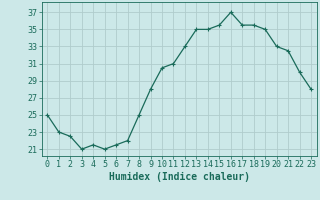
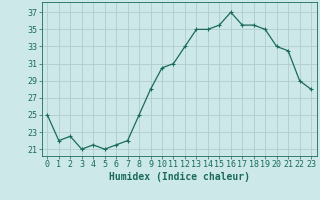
1: 23.0 -> 22.0
22: 30.0 -> 29.0
